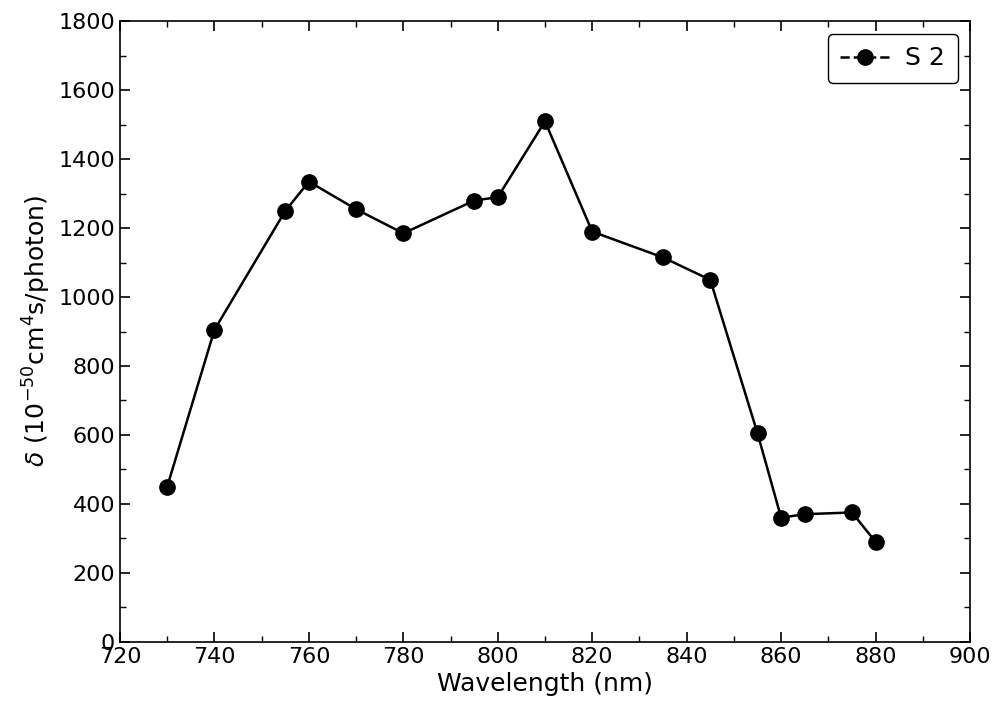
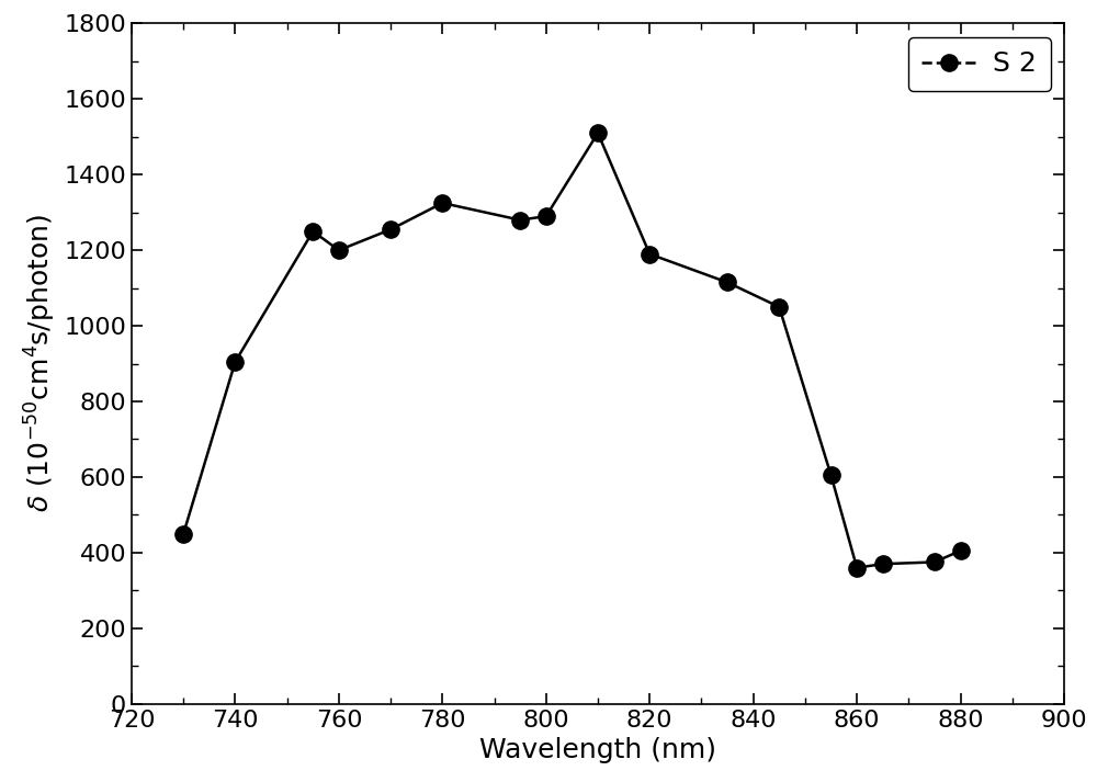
760: 1335 -> 1200
780: 1185 -> 1325
880: 290 -> 405
